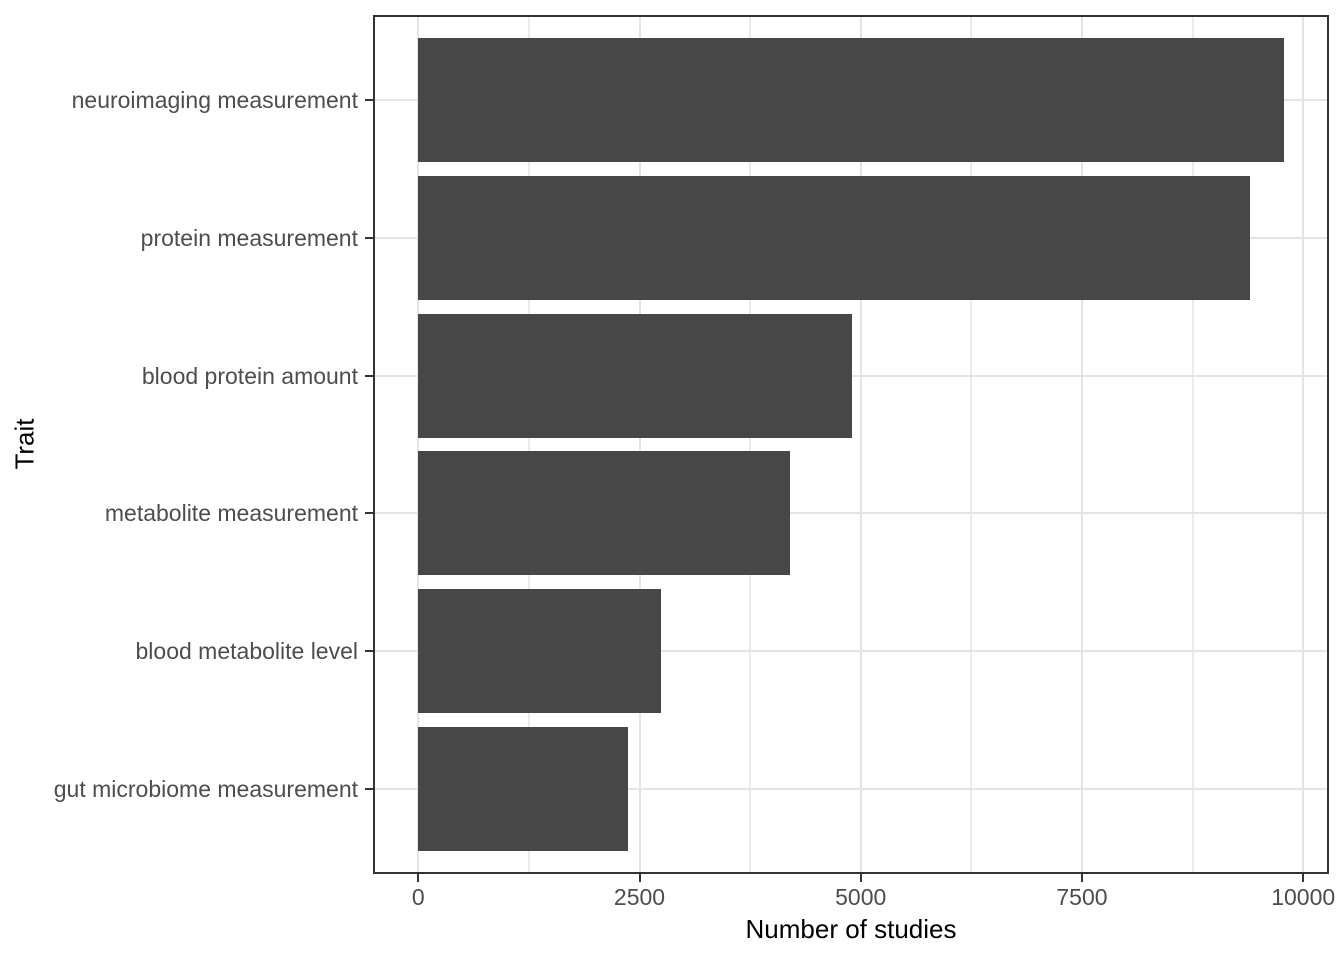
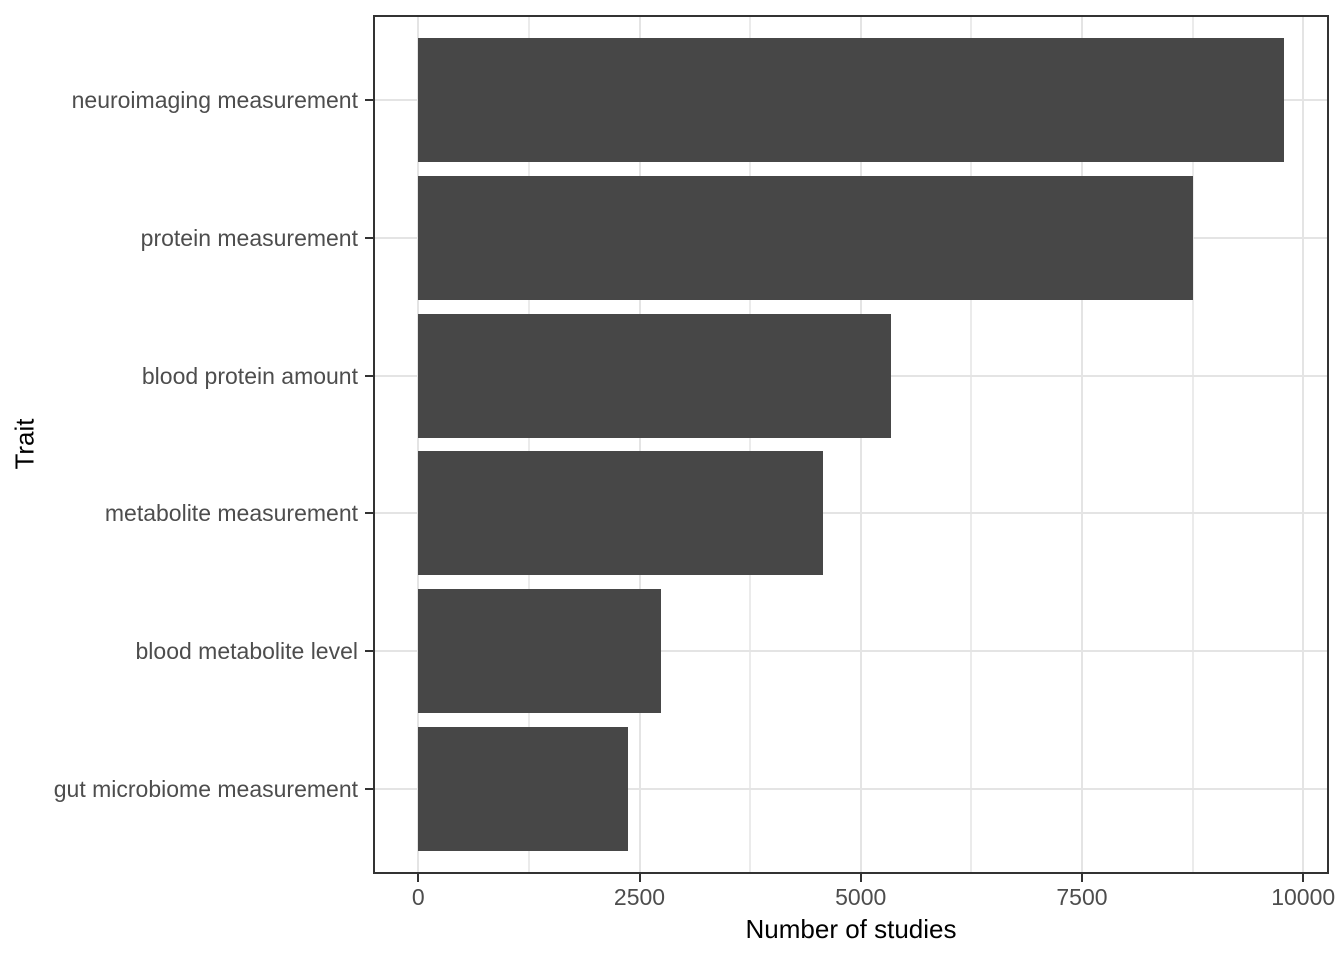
protein measurement: 9400 -> 8800
blood protein amount: 4900 -> 5300
metabolite measurement: 4200 -> 4600
